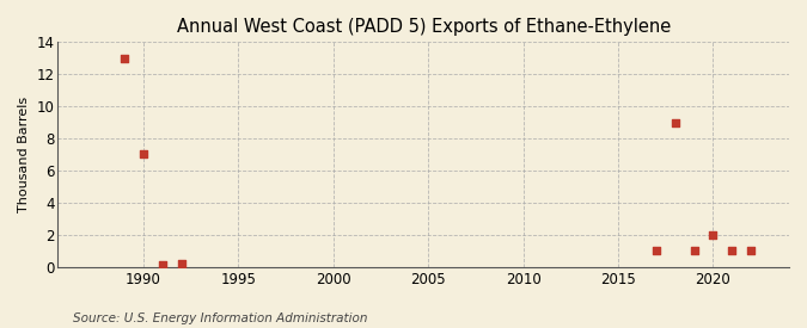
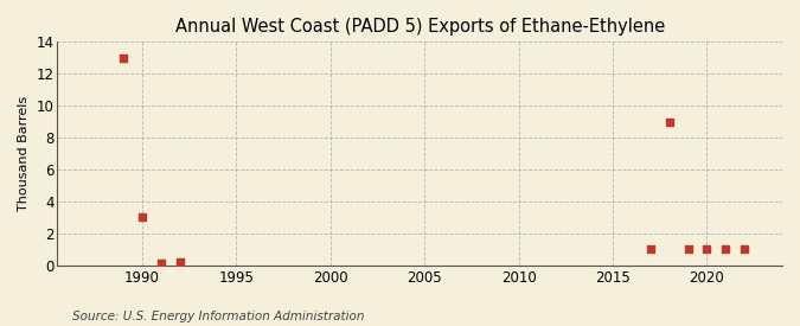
1990: 7.0 -> 3.0
2020: 2.0 -> 1.0
